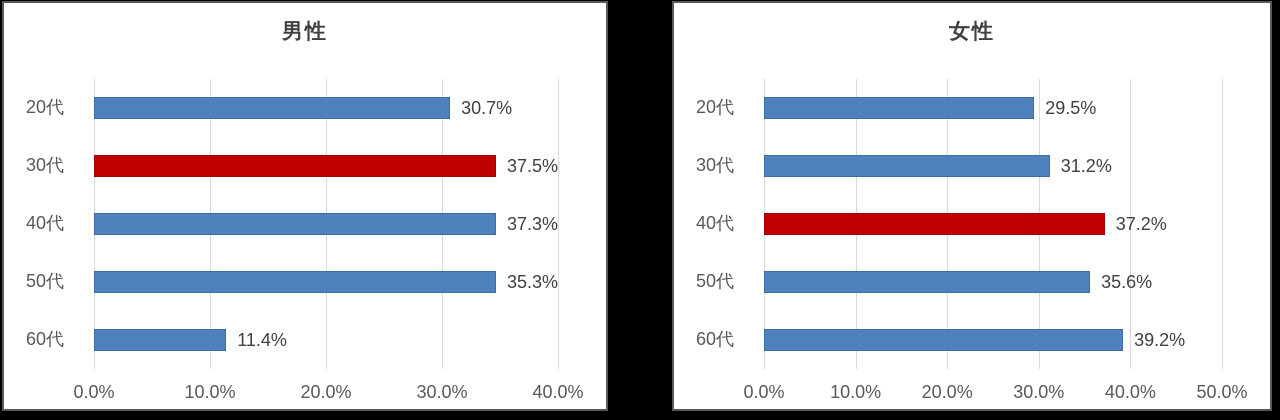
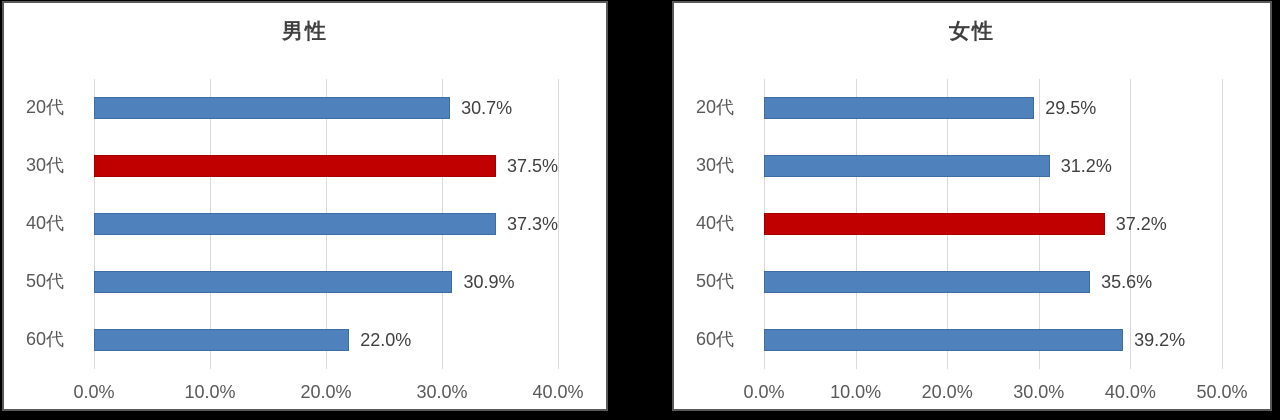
男性/50代: 35.3% -> 30.9%
男性/60代: 11.4% -> 22.0%
